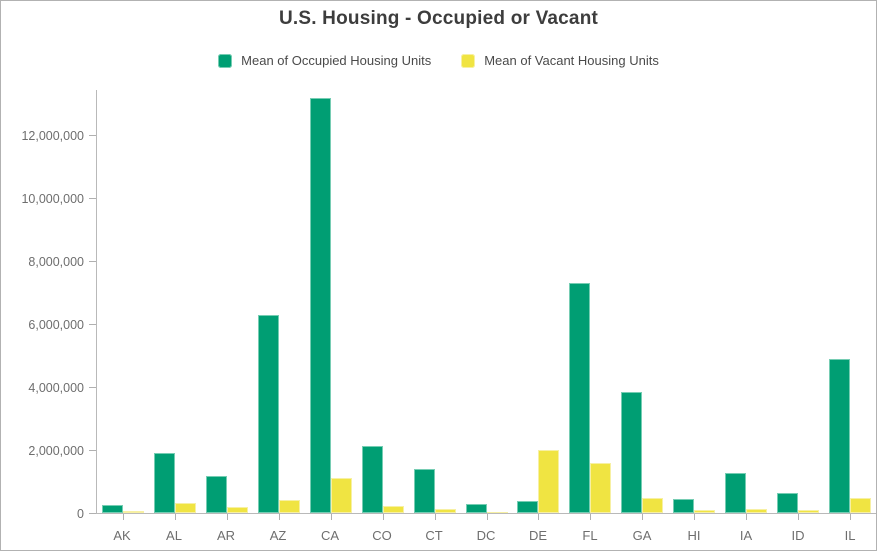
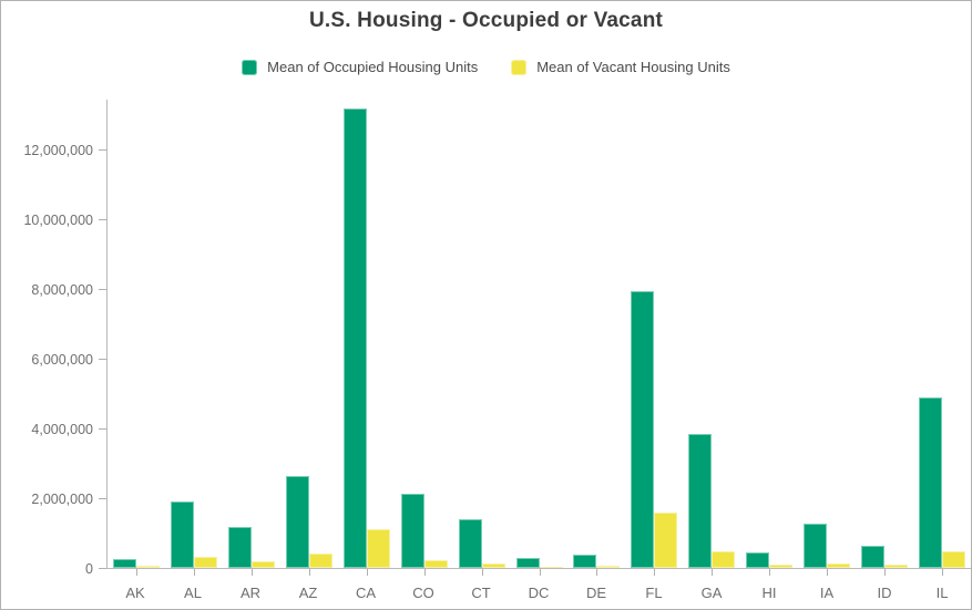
Mean of Occupied Housing Units/AZ: 6300000 -> 2600000
Mean of Vacant Housing Units/DE: 2000000 -> 100000
Mean of Occupied Housing Units/FL: 7300000 -> 8000000
